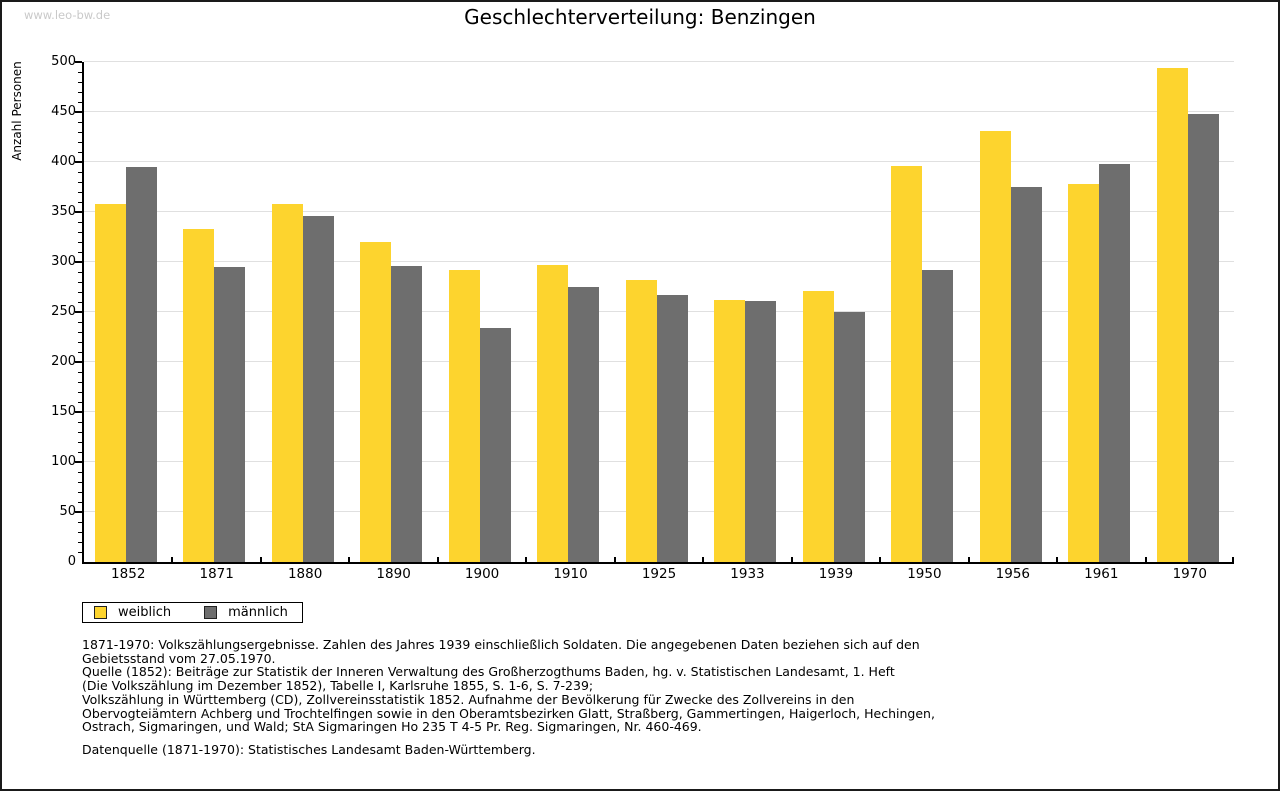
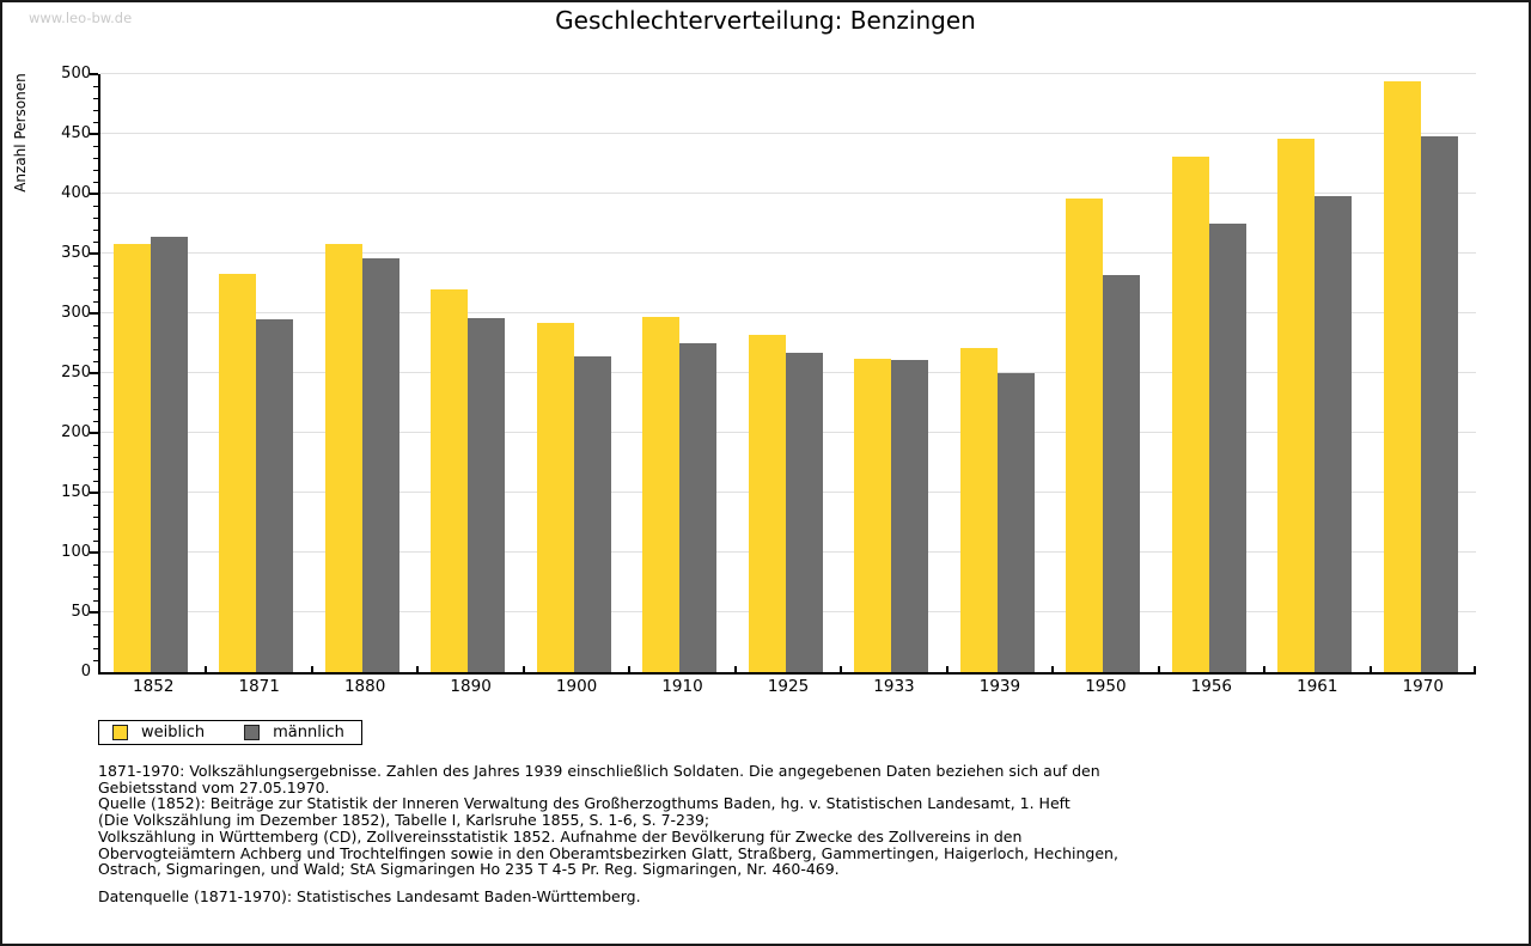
männlich/1852: 395 -> 364
männlich/1900: 234 -> 264
männlich/1950: 292 -> 332
weiblich/1961: 378 -> 446
